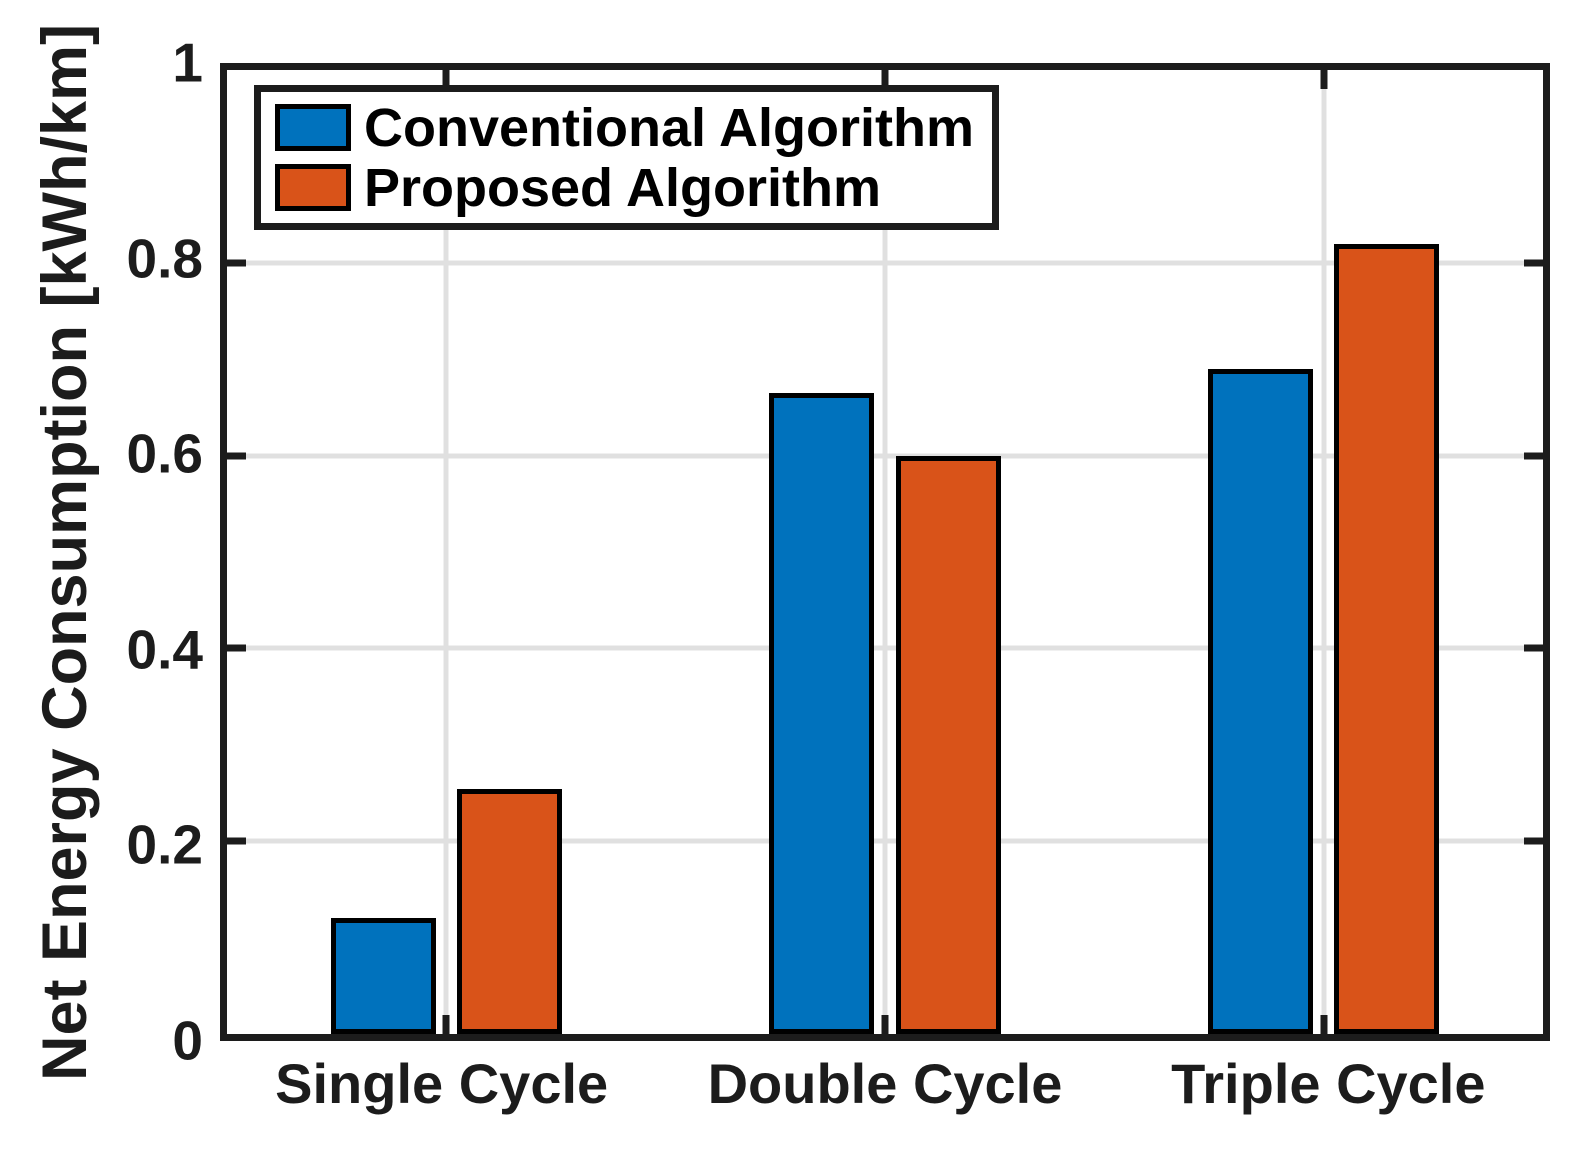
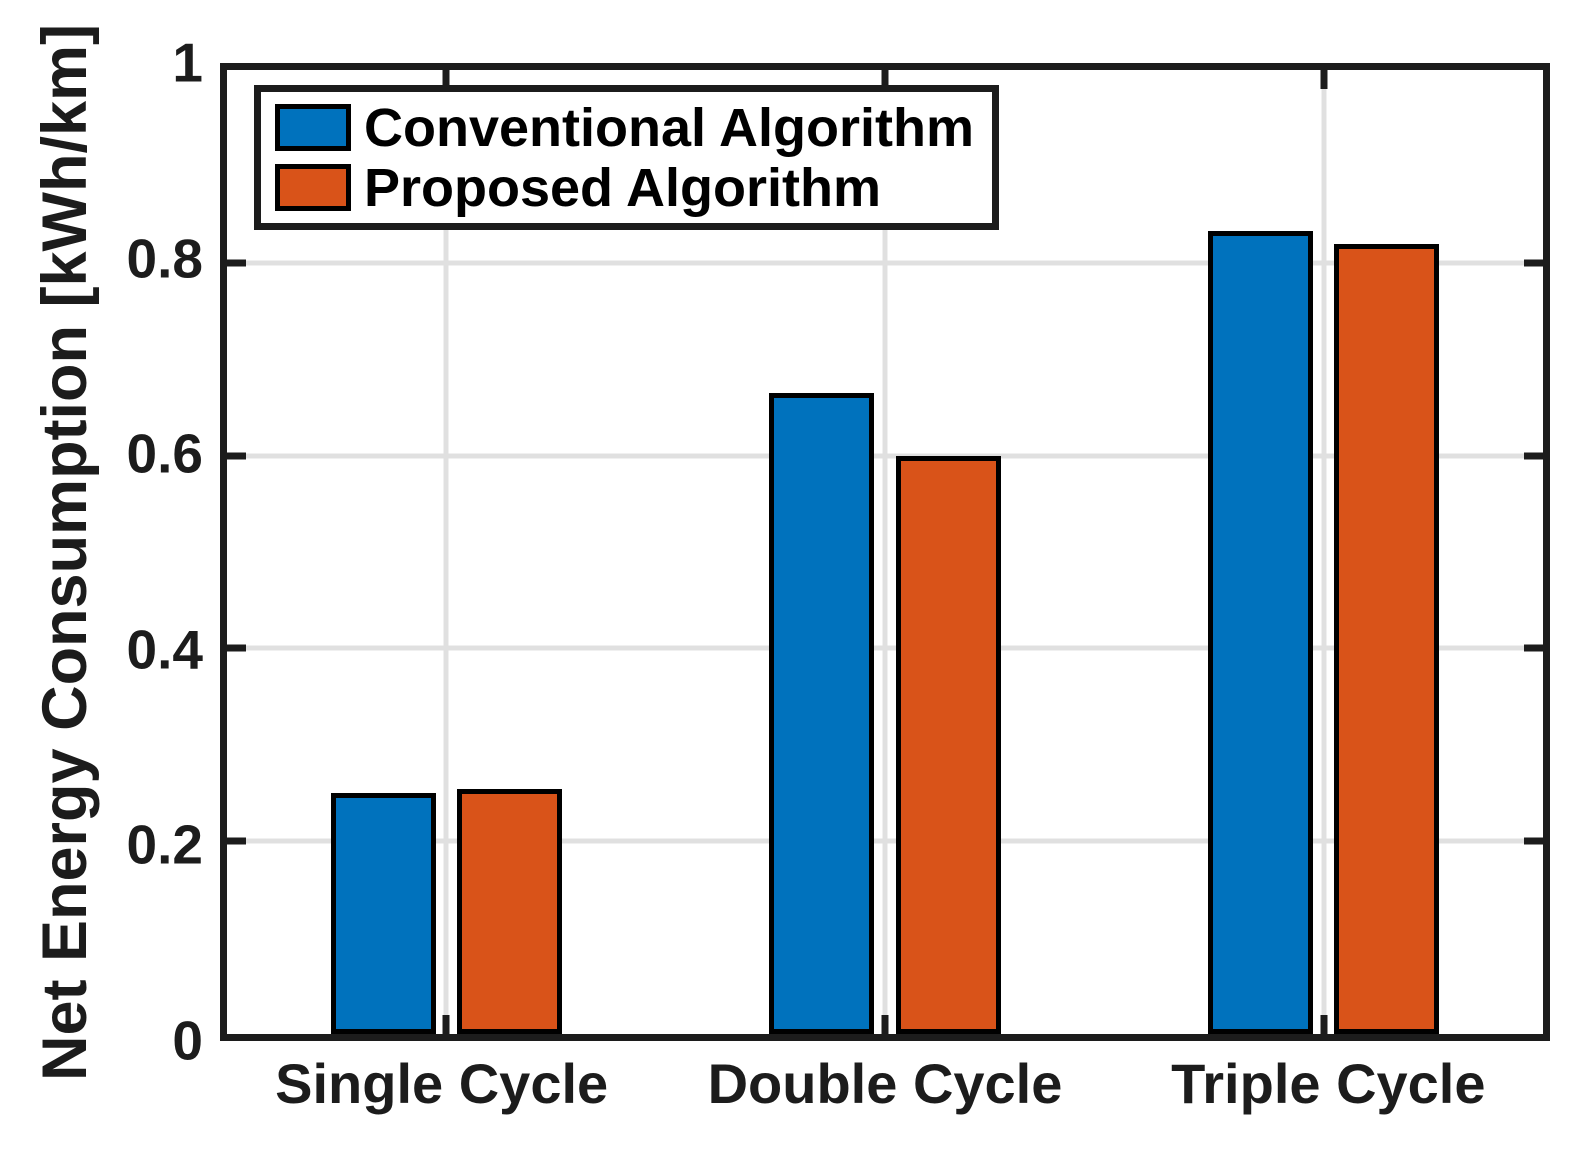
Conventional Algorithm/Single Cycle: 0.12 -> 0.25
Conventional Algorithm/Triple Cycle: 0.69 -> 0.83
